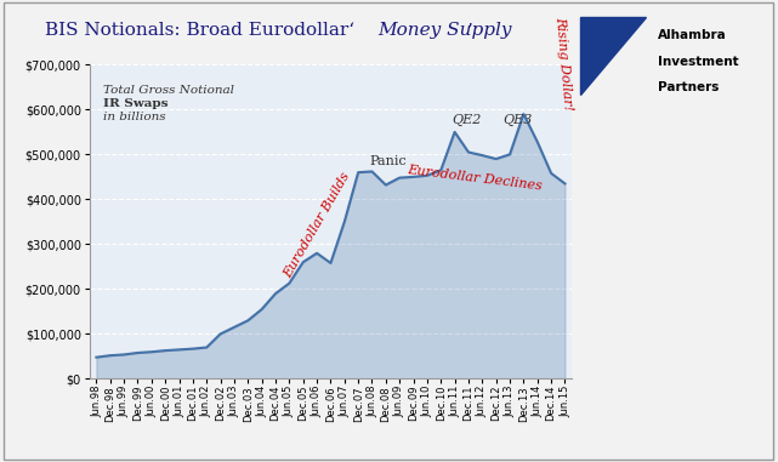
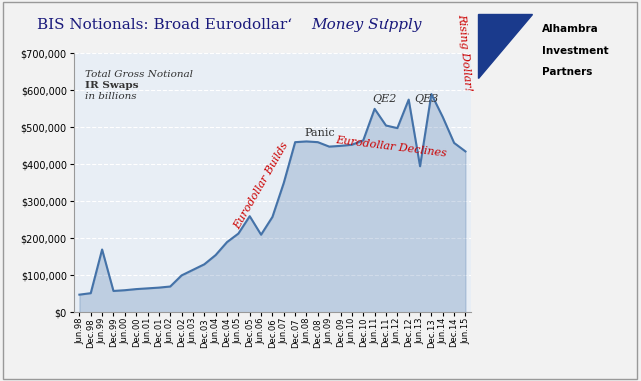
Jun.99: $54,000 -> $170,000
Jun.06: $280,000 -> $210,000
Dec.08: $432,000 -> $460,000
Dec.12: $490,000 -> $575,000
Jun.13: $500,000 -> $395,000
